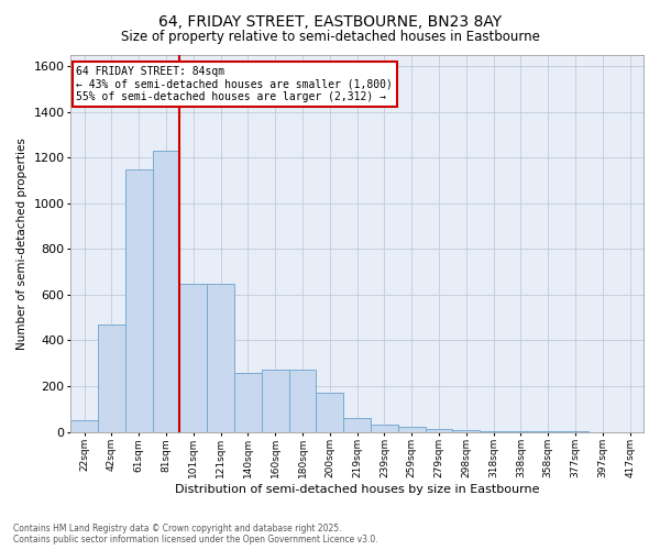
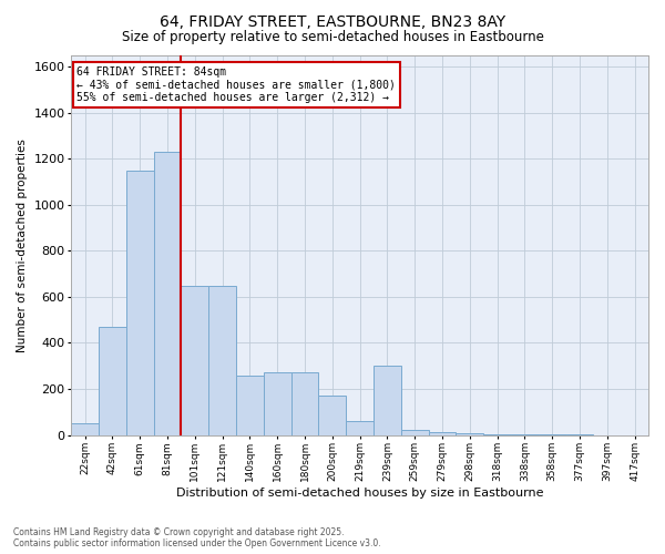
239sqm: 30 -> 300
